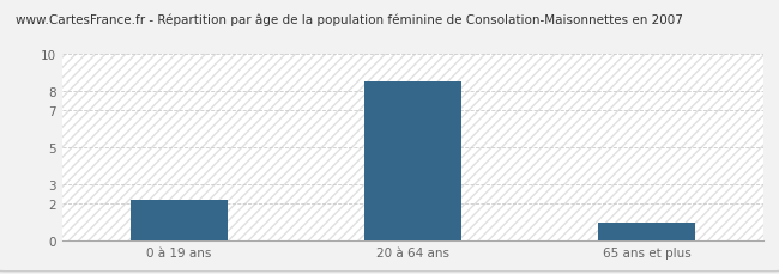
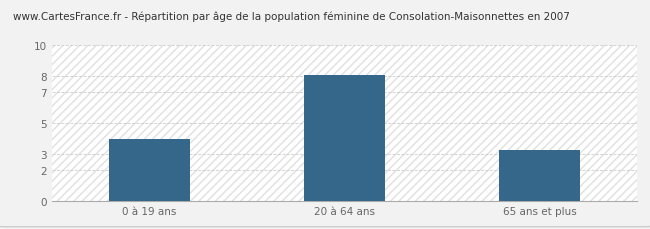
0 à 19 ans: 2.2 -> 4.0
20 à 64 ans: 8.5 -> 8.1
65 ans et plus: 1.0 -> 3.3
